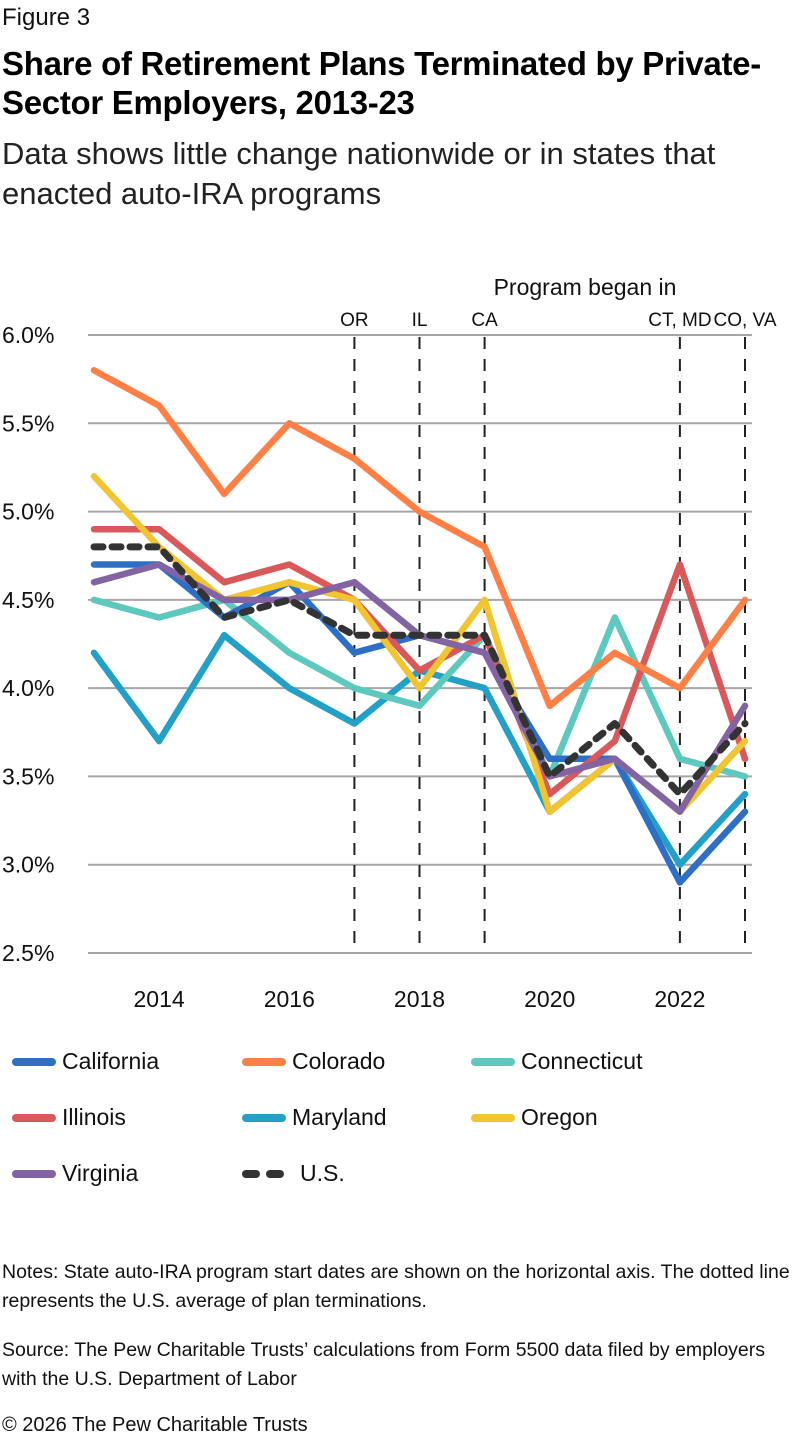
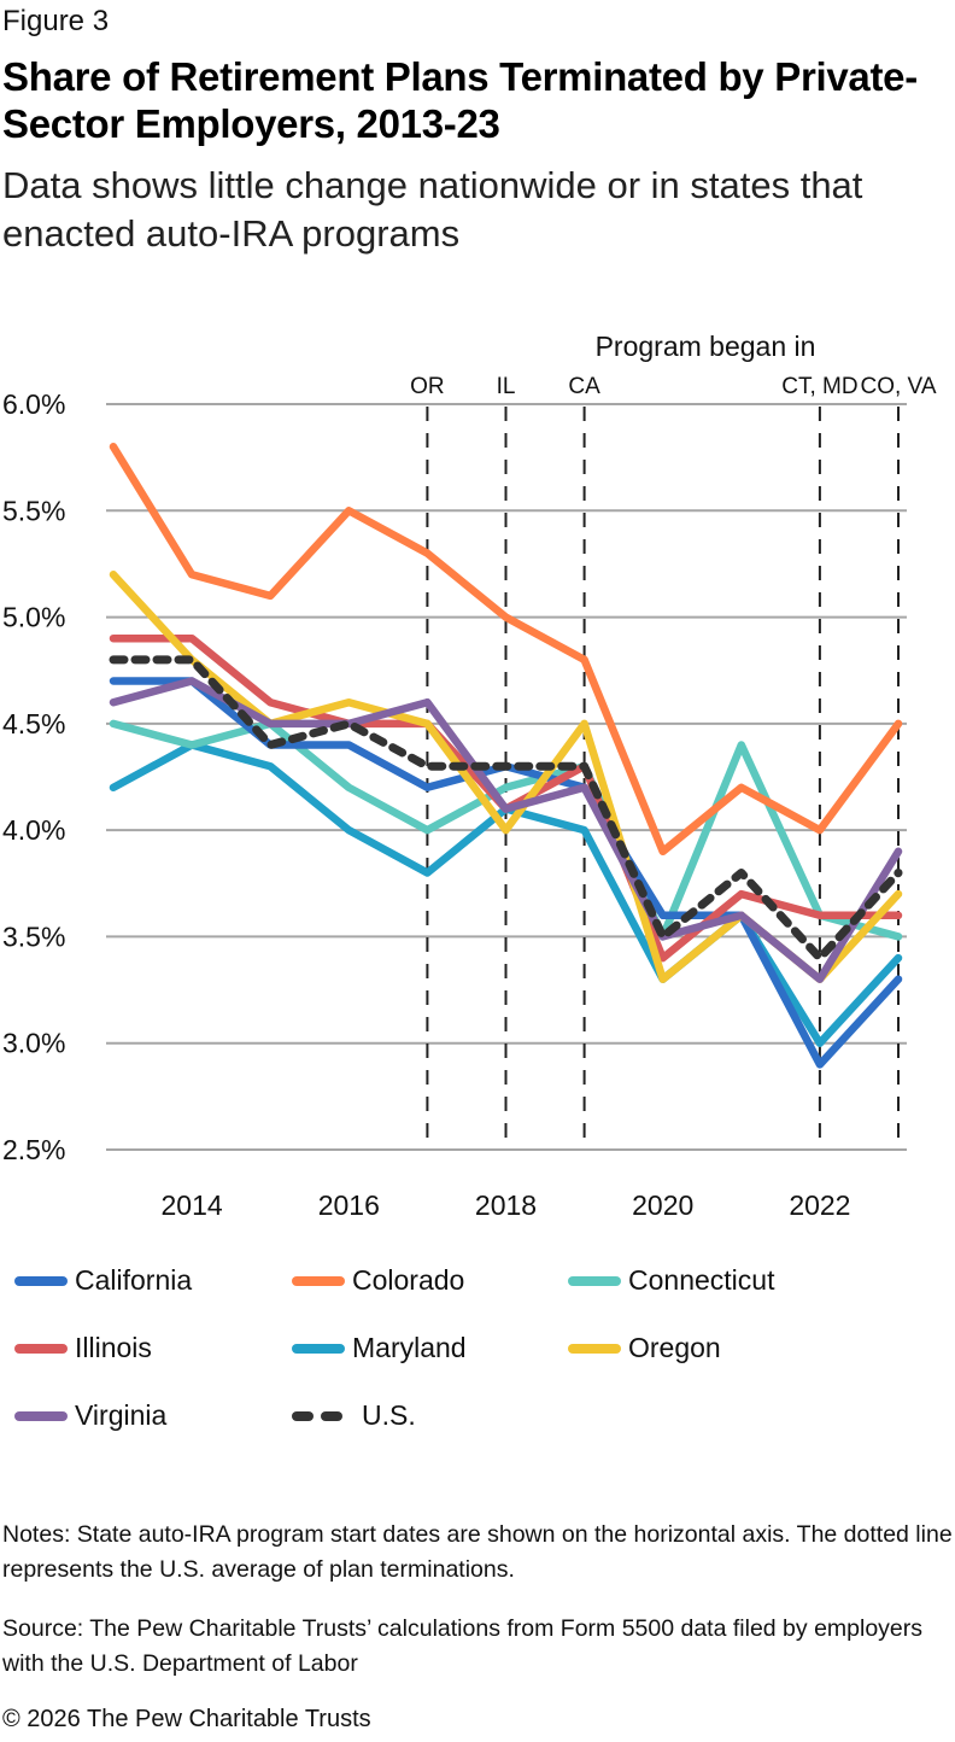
Colorado/2014: 5.6% -> 5.2%
Maryland/2014: 3.7% -> 4.4%
California/2016: 4.6% -> 4.4%
Illinois/2016: 4.7% -> 4.5%
Connecticut/2018: 3.9% -> 4.2%
Virginia/2018: 4.3% -> 4.1%
Illinois/2022: 4.7% -> 3.6%
